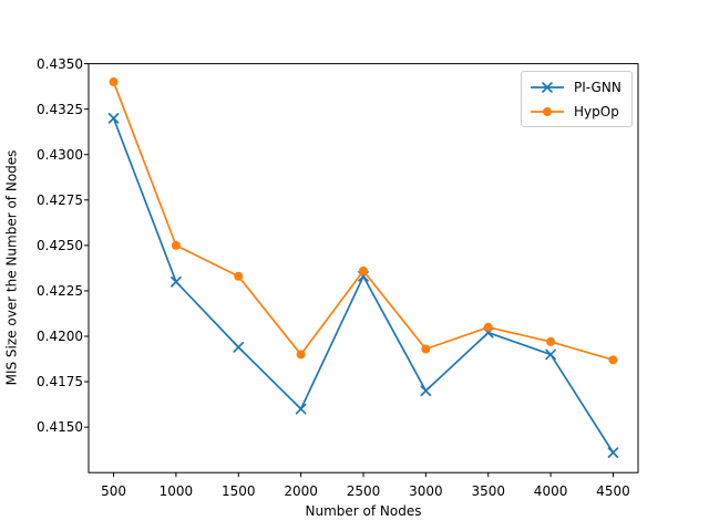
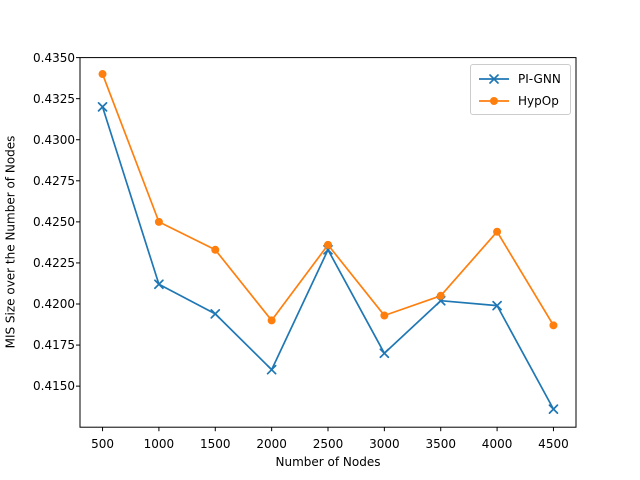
PI-GNN/1000: 0.4230 -> 0.4212
PI-GNN/4000: 0.4190 -> 0.4199
HypOp/4000: 0.4197 -> 0.4244
